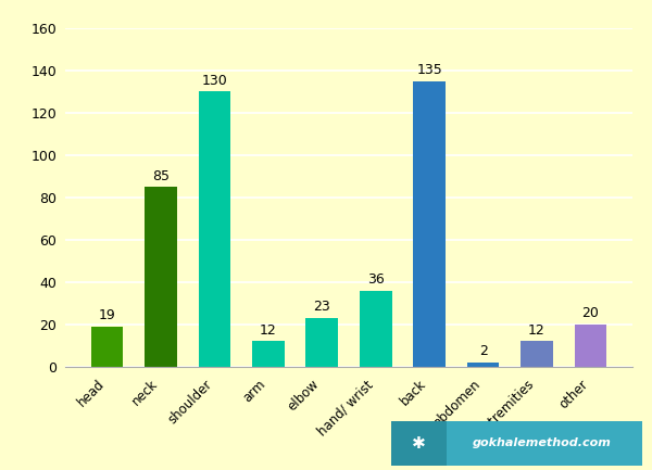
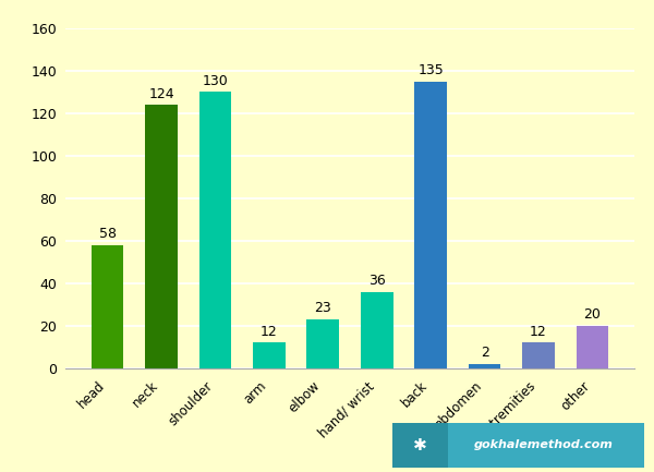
head: 19 -> 58
neck: 85 -> 124
